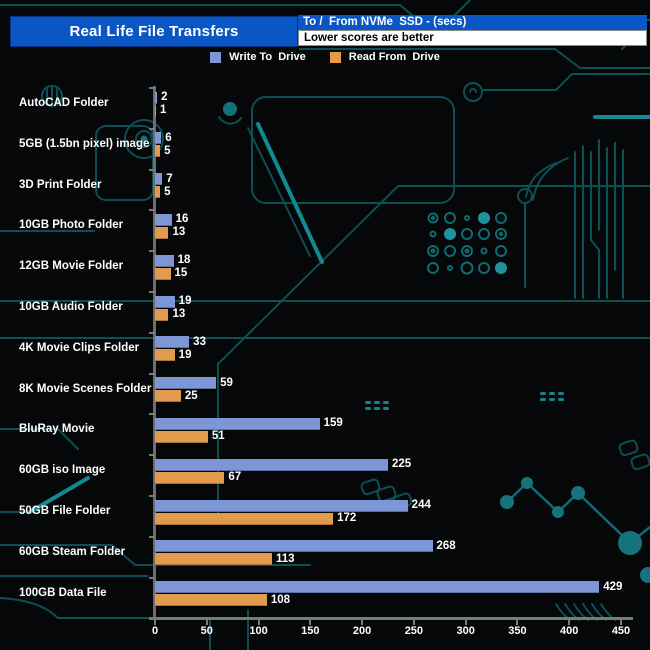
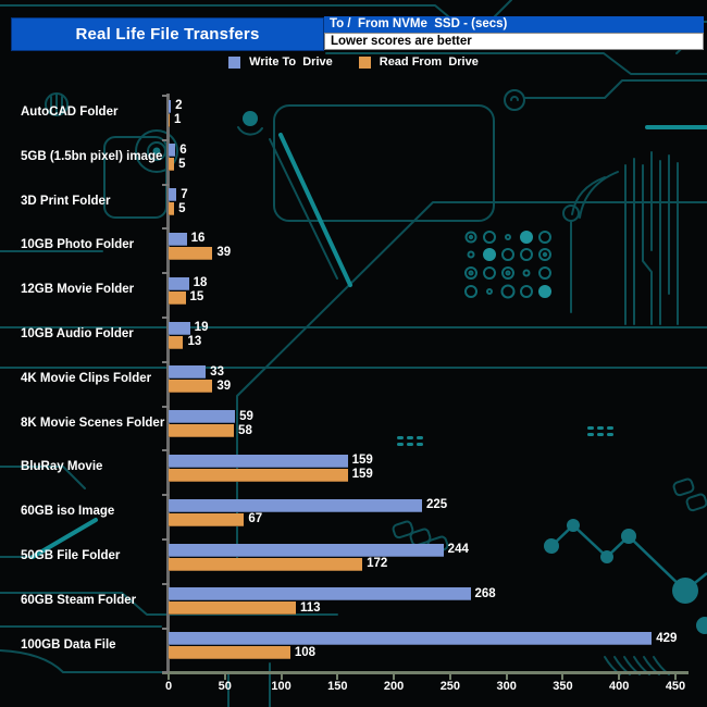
Read From Drive/10GB Photo Folder: 13 -> 39
Read From Drive/4K Movie Clips Folder: 19 -> 39
Read From Drive/8K Movie Scenes Folder: 25 -> 58
Read From Drive/BluRay Movie: 51 -> 159
